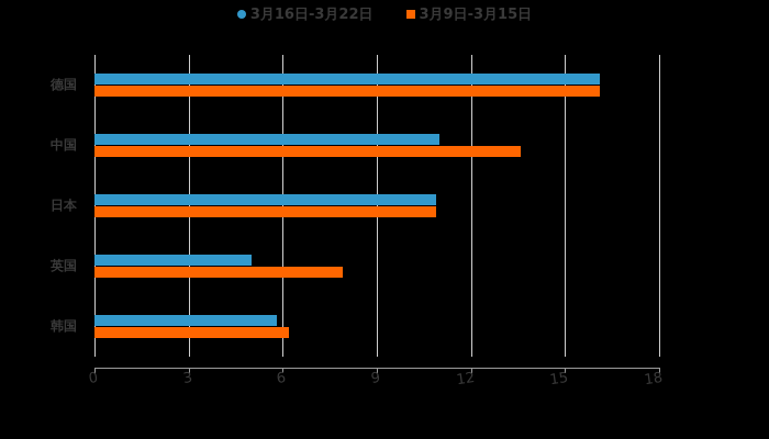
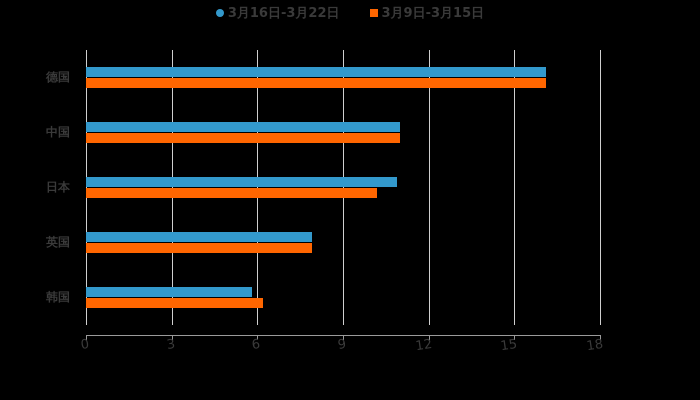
3月9日-3月15日/中国: 13.6 -> 11.0
3月9日-3月15日/日本: 10.9 -> 10.2
3月16日-3月22日/英国: 5.0 -> 7.9
